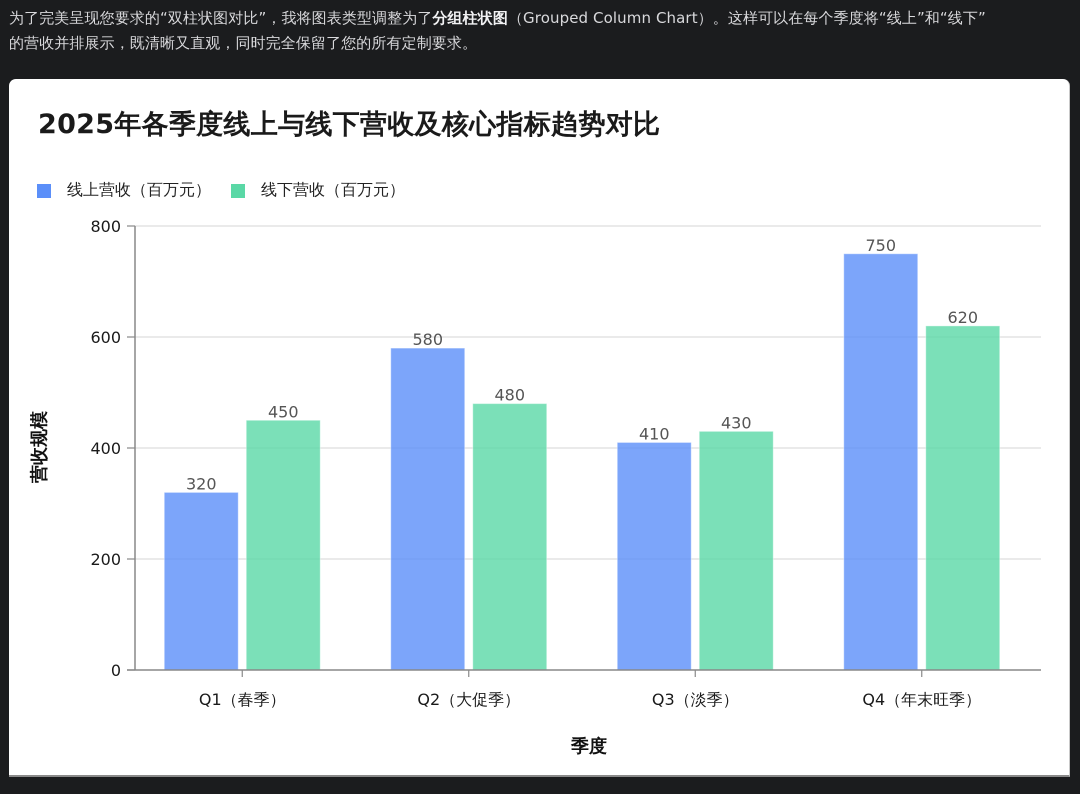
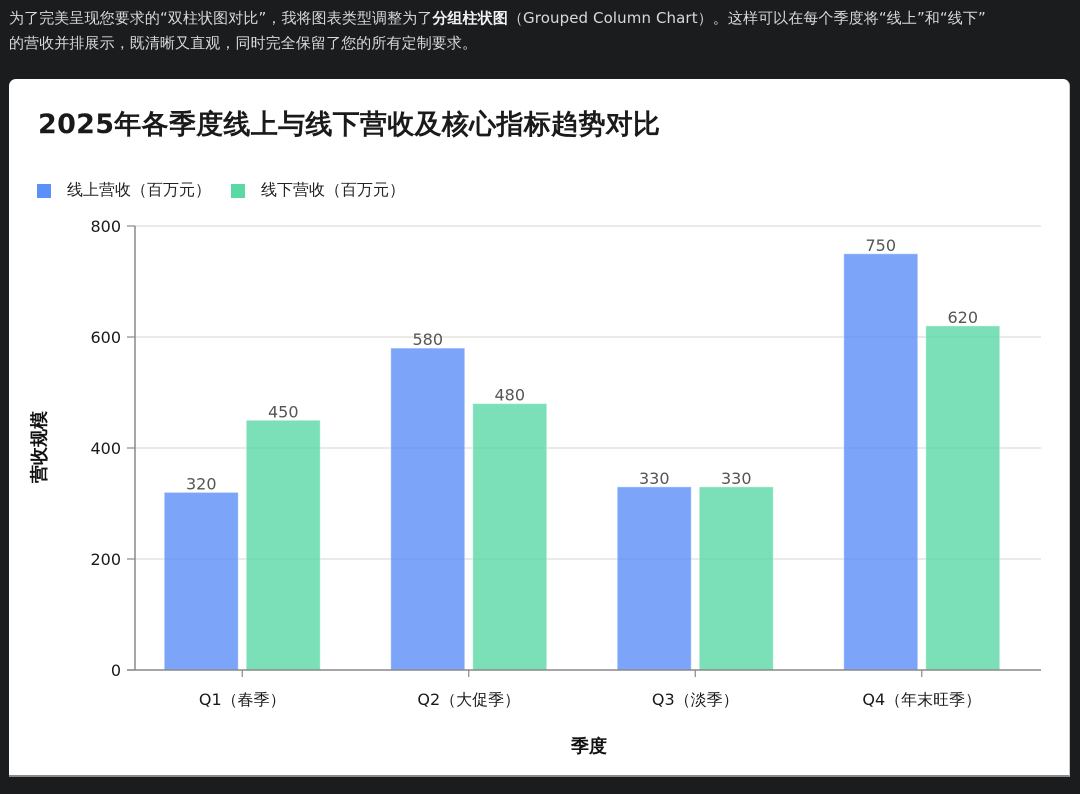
线上营收（百万元）/Q3（淡季）: 410 -> 330
线下营收（百万元）/Q3（淡季）: 430 -> 330
